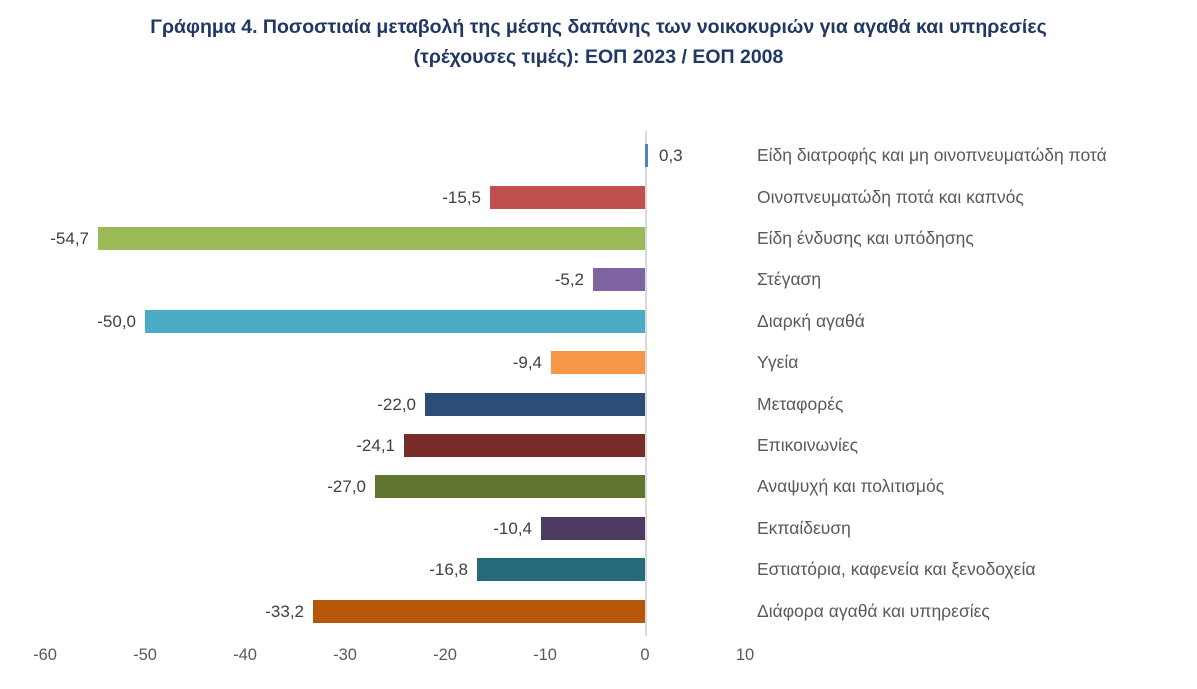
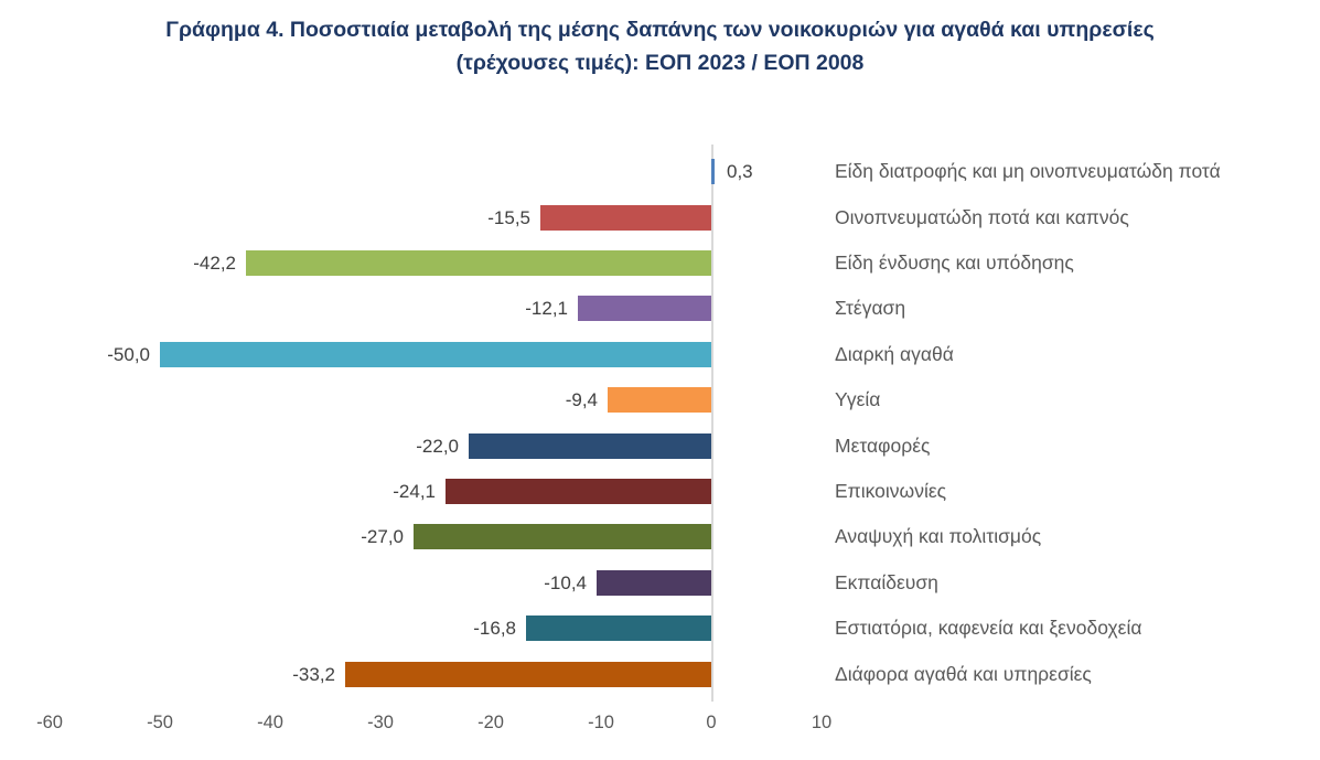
Είδη ένδυσης και υπόδησης: -54,7 -> -42,2
Στέγαση: -5,2 -> -12,1
